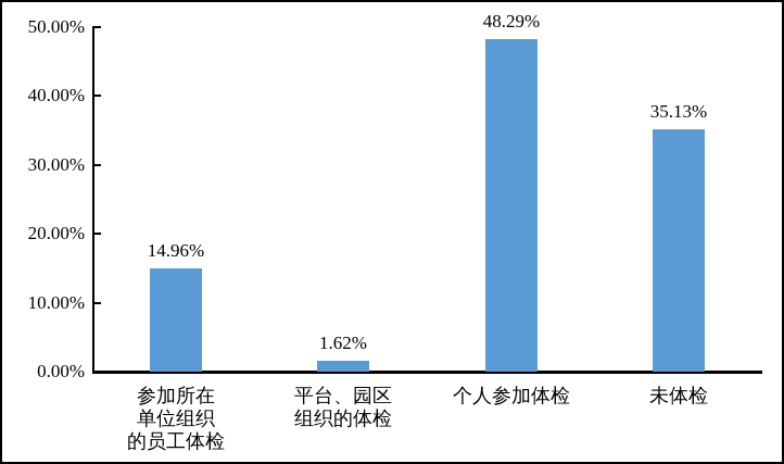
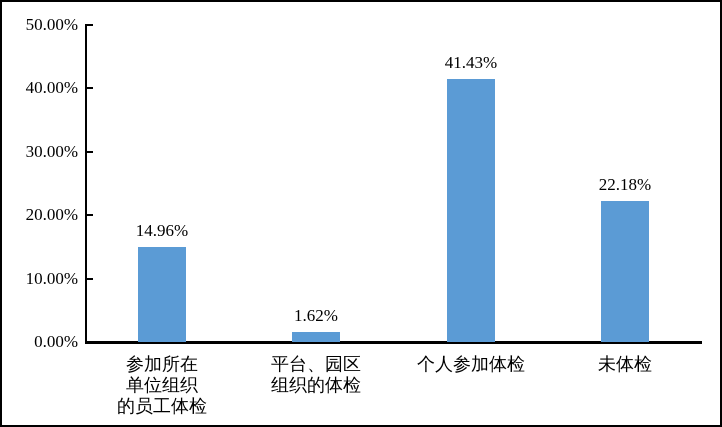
个人参加体检: 48.29% -> 41.43%
未体检: 35.13% -> 22.18%
